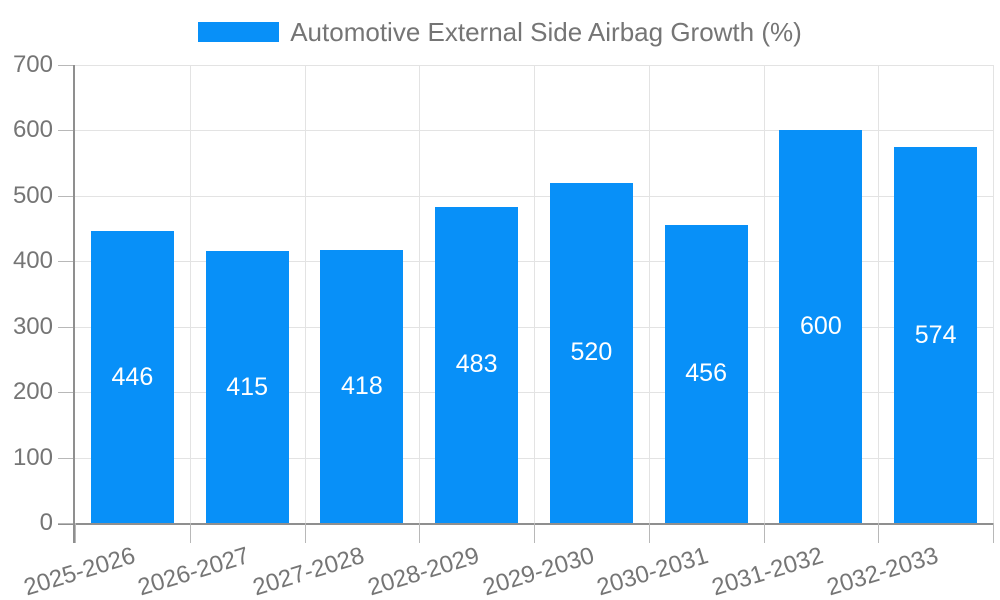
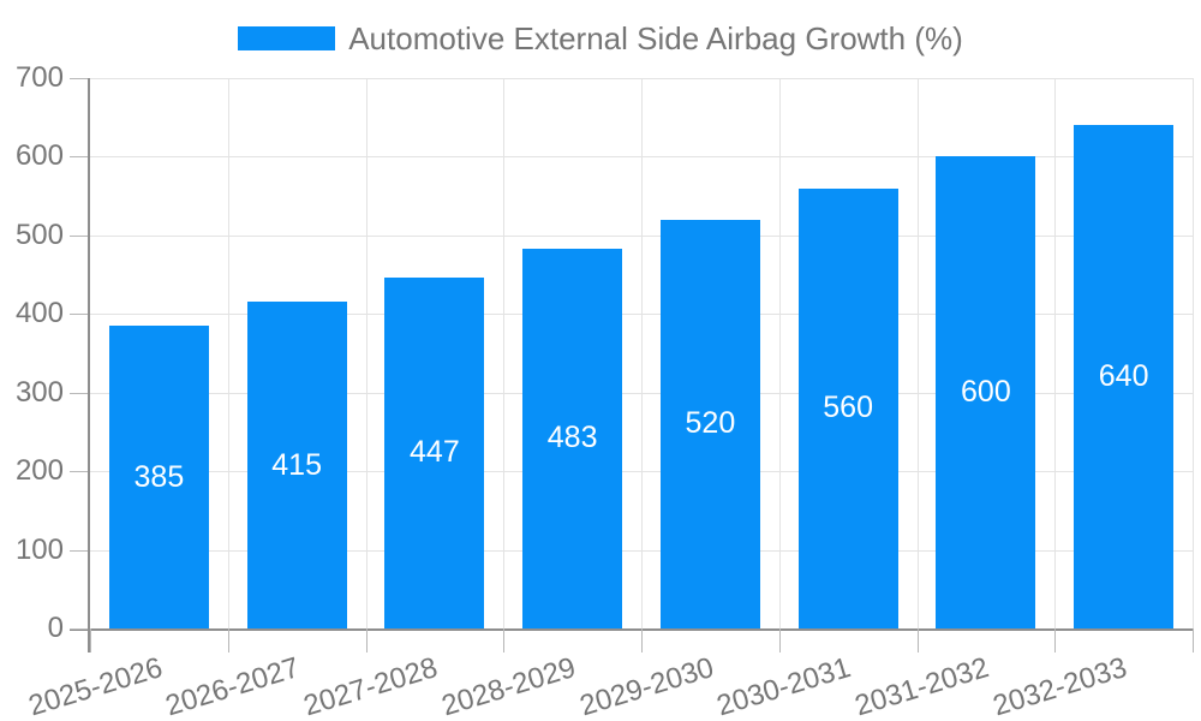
2025-2026: 446 -> 385
2027-2028: 418 -> 447
2030-2031: 456 -> 560
2032-2033: 574 -> 640
